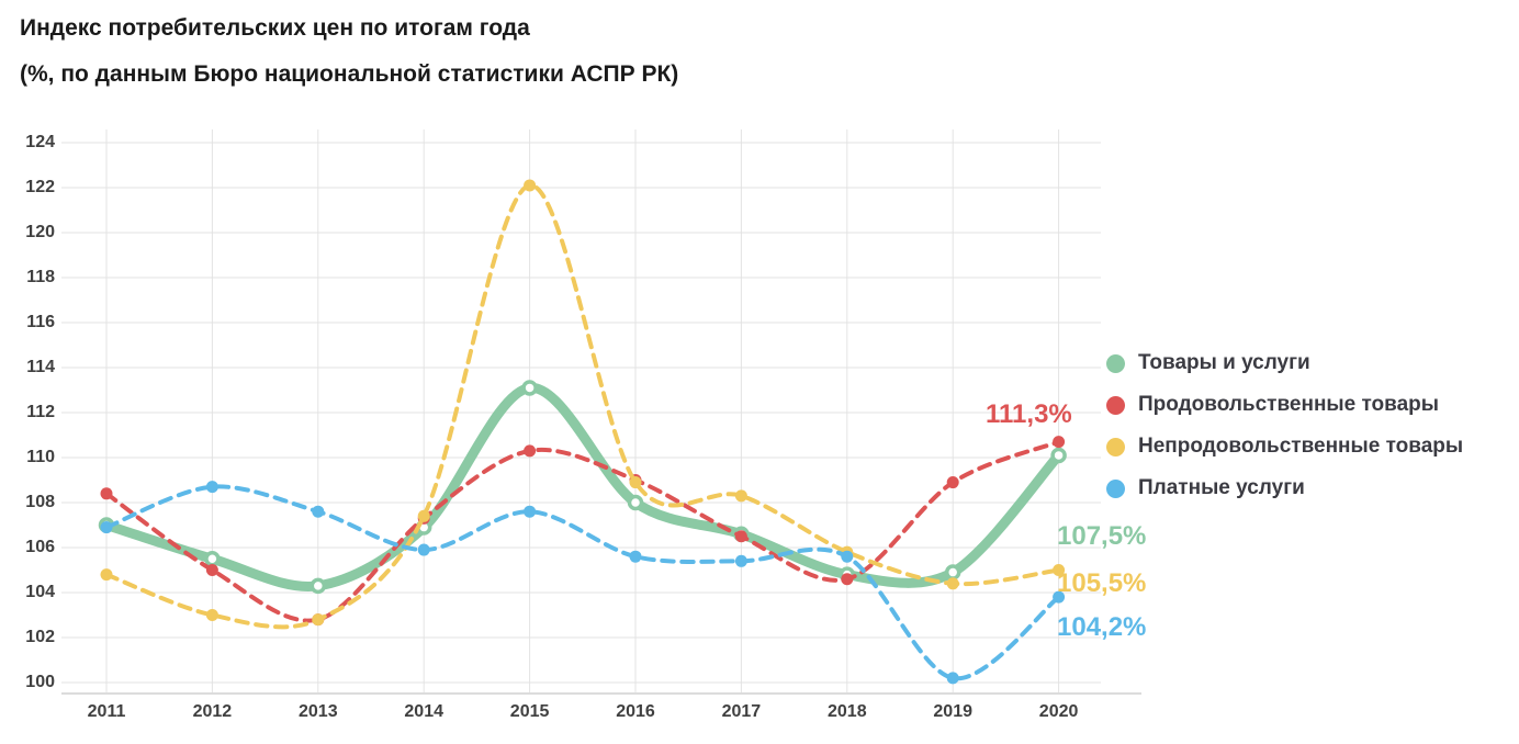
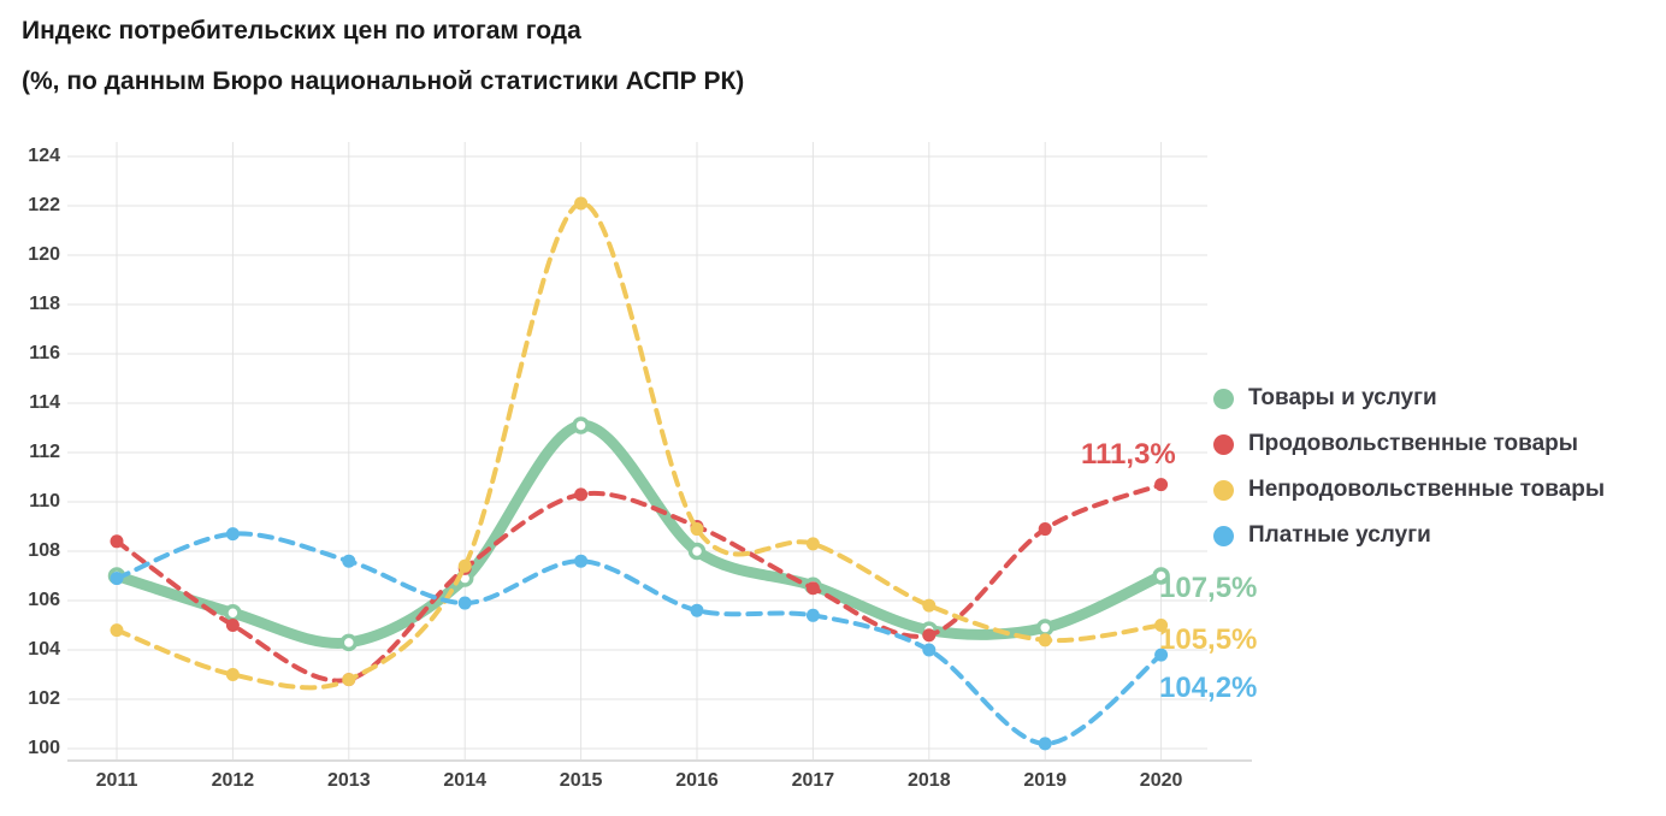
Платные услуги/2018: 105.6 -> 104.0
Товары и услуги/2020: 110.1 -> 107.0
